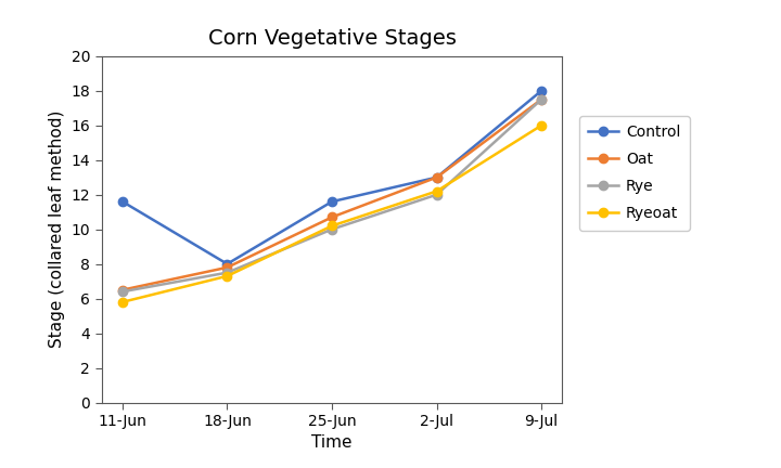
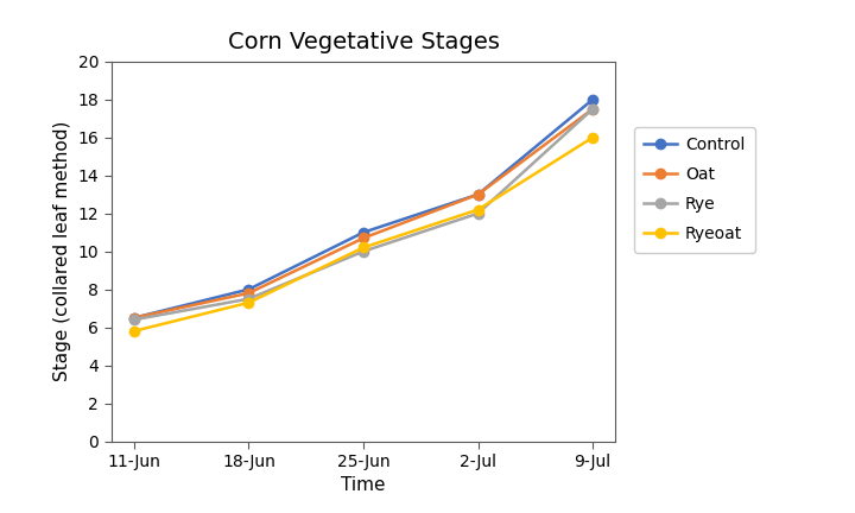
Control/11-Jun: 11.6 -> 6.5
Control/25-Jun: 11.6 -> 11.0
